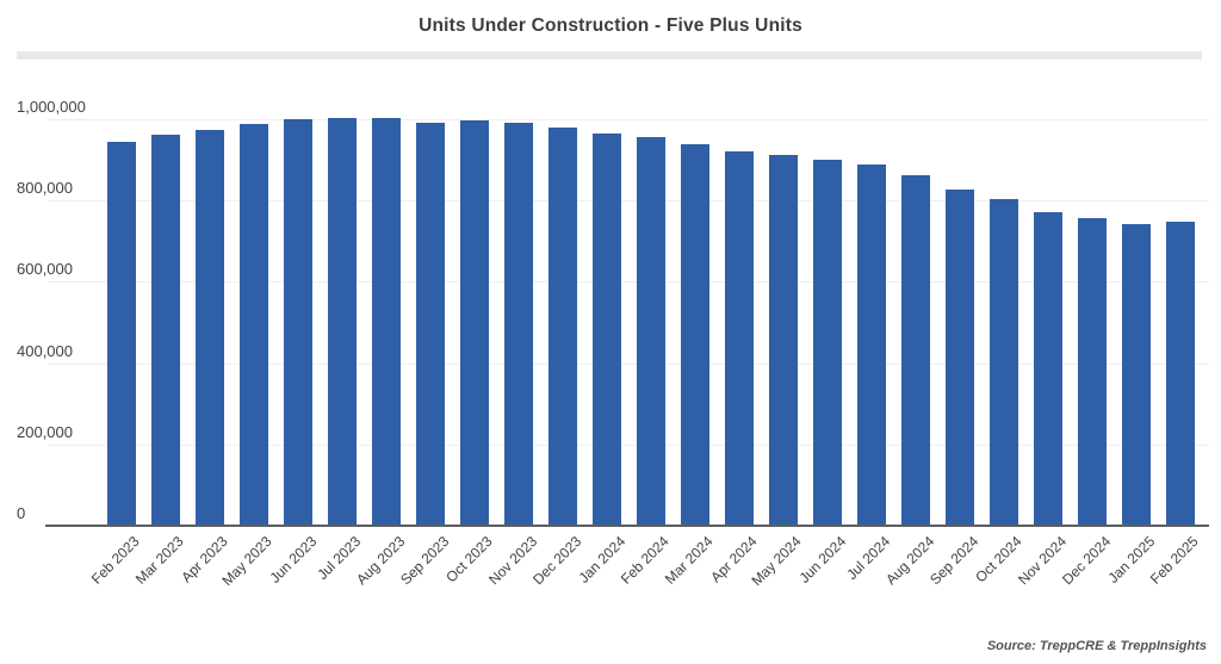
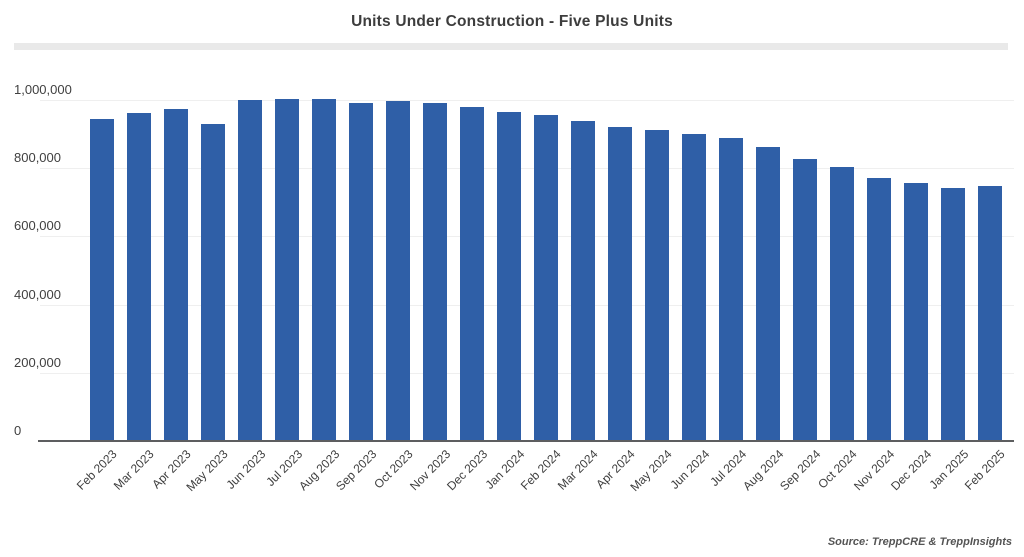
May 2023: 990000 -> 930000
